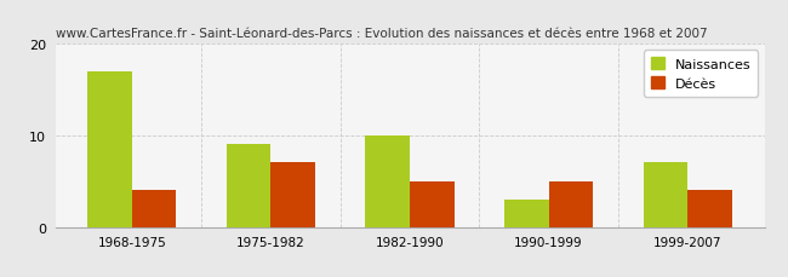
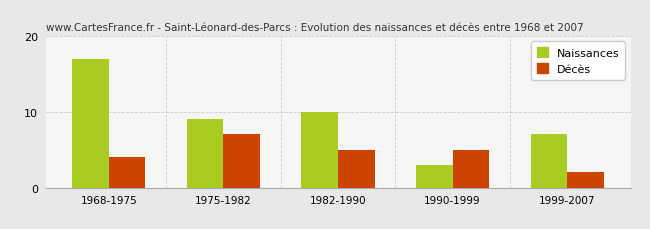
Décès/1999-2007: 4 -> 2
